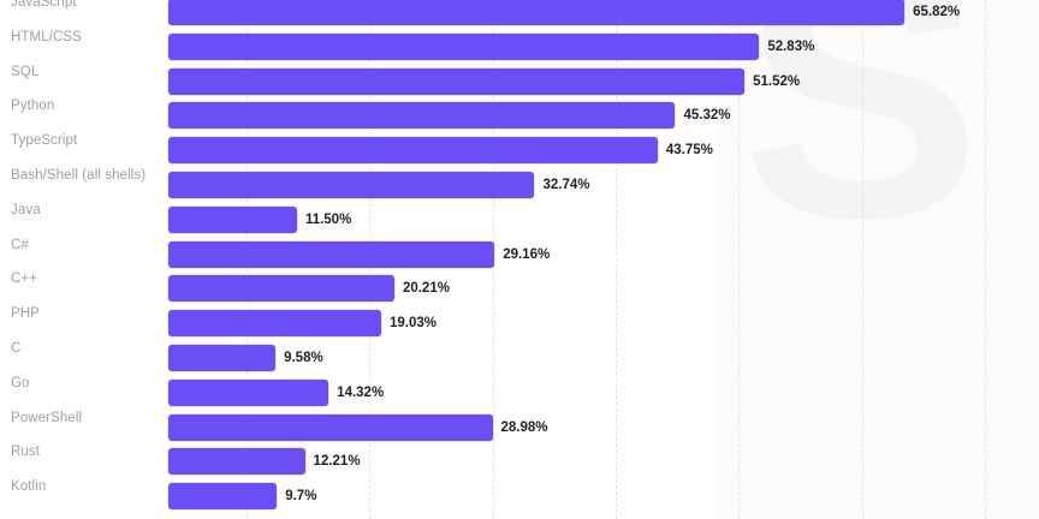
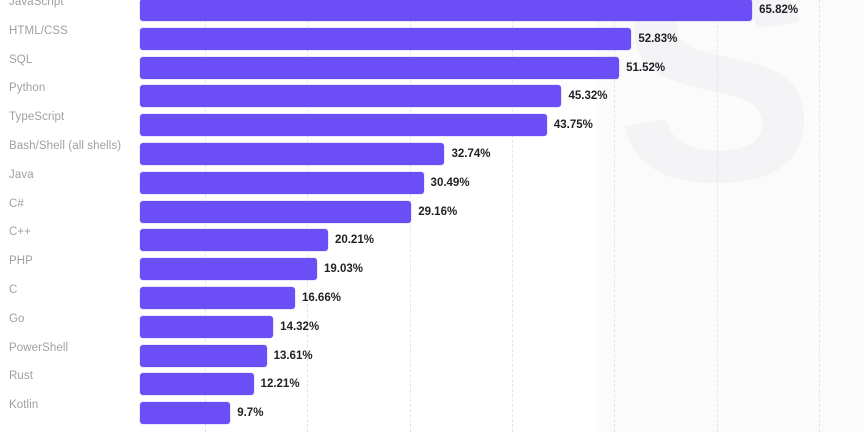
Java: 11.50% -> 30.49%
C: 9.58% -> 16.66%
PowerShell: 28.98% -> 13.61%
